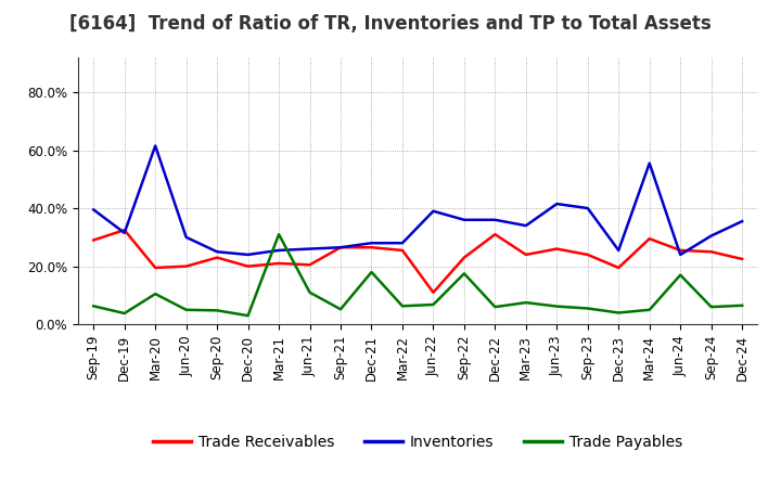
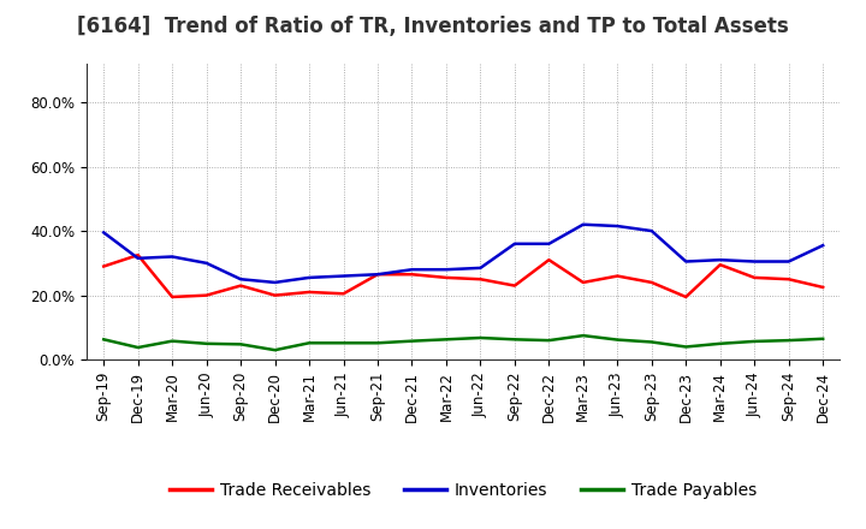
Inventories/Mar-20: 61.5% -> 32.0%
Trade Payables/Mar-20: 10.5% -> 5.8%
Trade Payables/Mar-21: 31.0% -> 5.2%
Trade Payables/Jun-21: 11.0% -> 5.2%
Trade Payables/Dec-21: 18.0% -> 5.8%
Trade Receivables/Jun-22: 11.0% -> 25.0%
Inventories/Jun-22: 39.0% -> 28.5%
Trade Payables/Sep-22: 17.5% -> 6.3%
Inventories/Mar-23: 34.0% -> 42.0%
Inventories/Dec-23: 25.5% -> 30.5%
Inventories/Mar-24: 55.5% -> 31.0%
Inventories/Jun-24: 24.0% -> 30.5%
Trade Payables/Jun-24: 17.0% -> 5.7%
